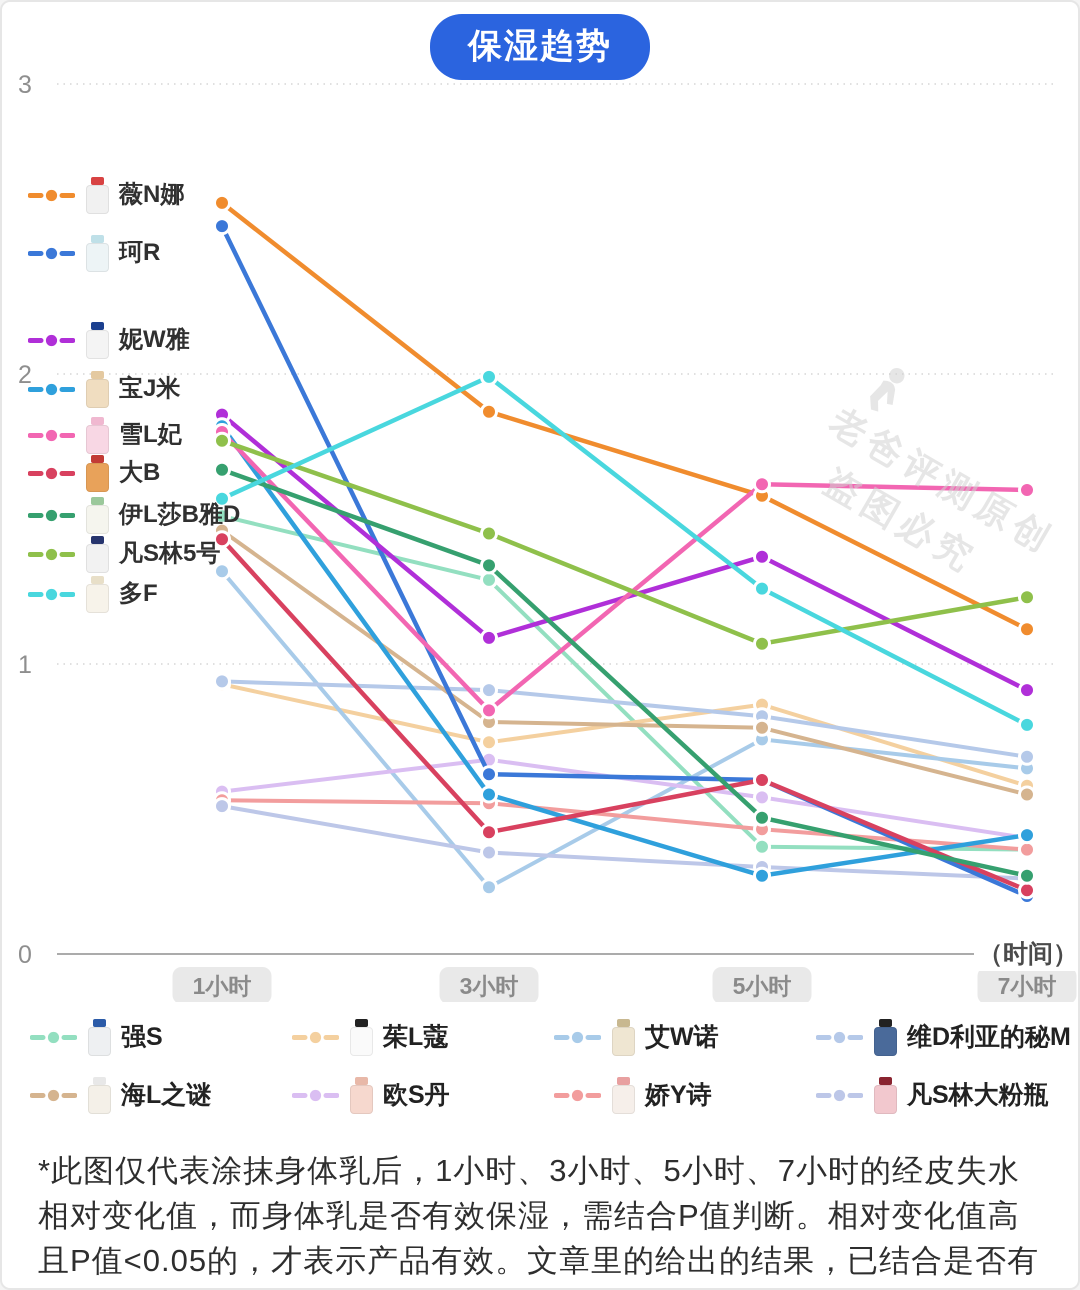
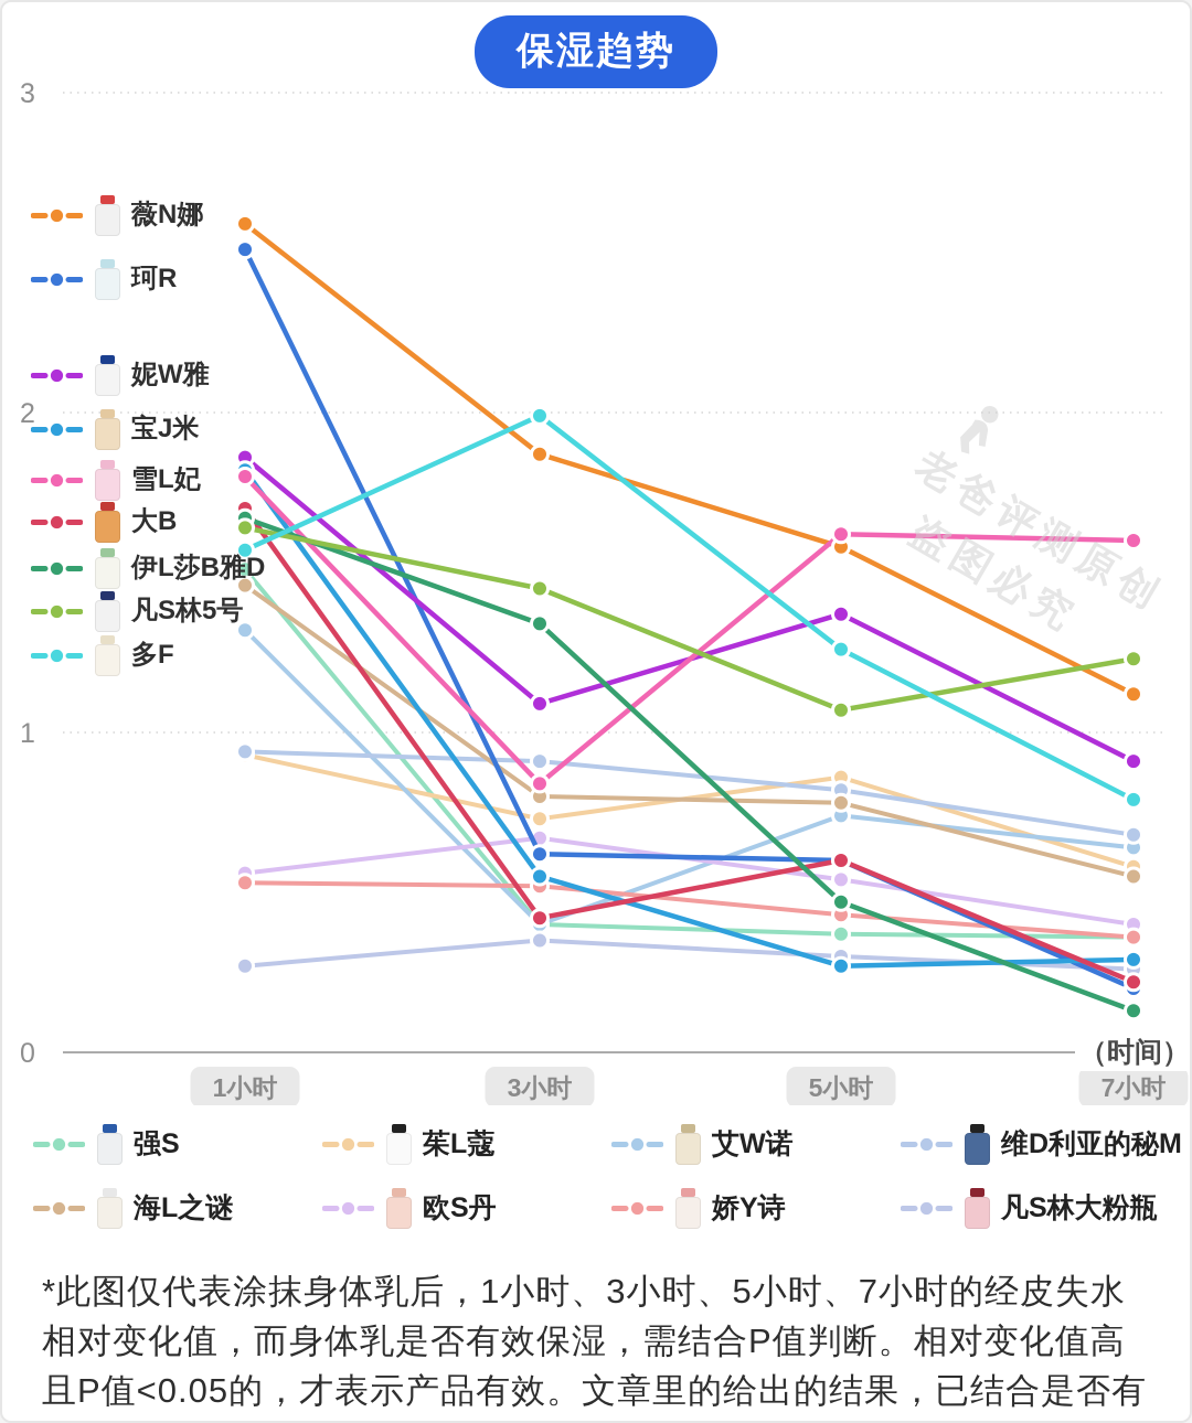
大B/1小时: 1.43 -> 1.70
凡S林5号/1小时: 1.77 -> 1.64
凡S林大粉瓶/1小时: 0.51 -> 0.27
强S/3小时: 1.29 -> 0.40
艾W诺/3小时: 0.23 -> 0.40
宝J米/7小时: 0.41 -> 0.29
伊L莎B雅D/7小时: 0.27 -> 0.13
